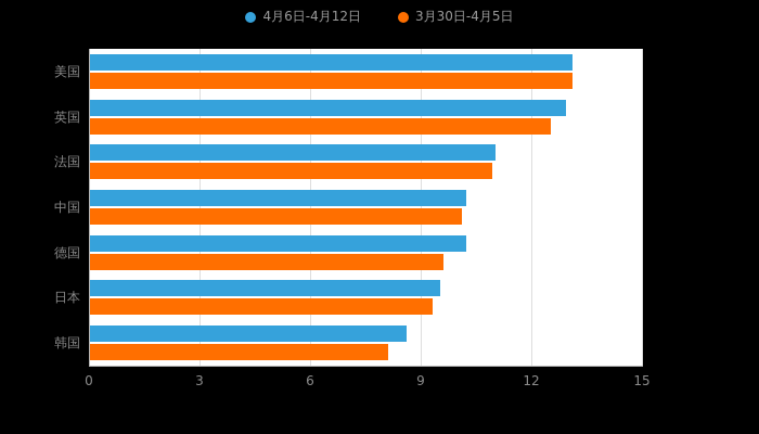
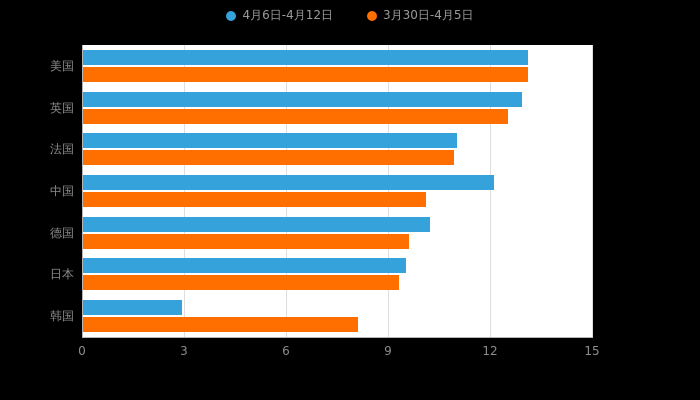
4月6日-4月12日/中国: 10.2 -> 12.1
4月6日-4月12日/韩国: 8.6 -> 2.9
